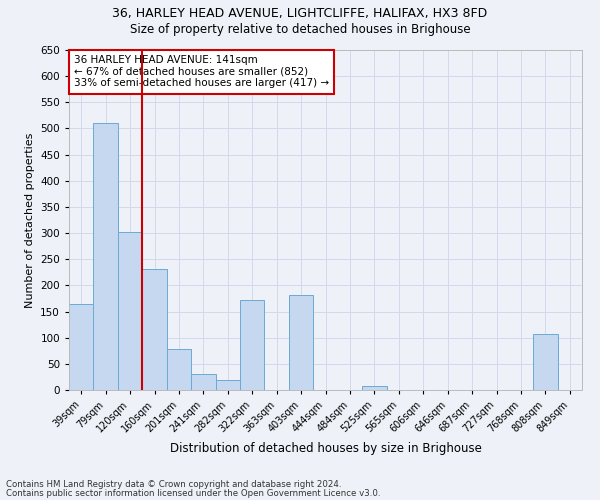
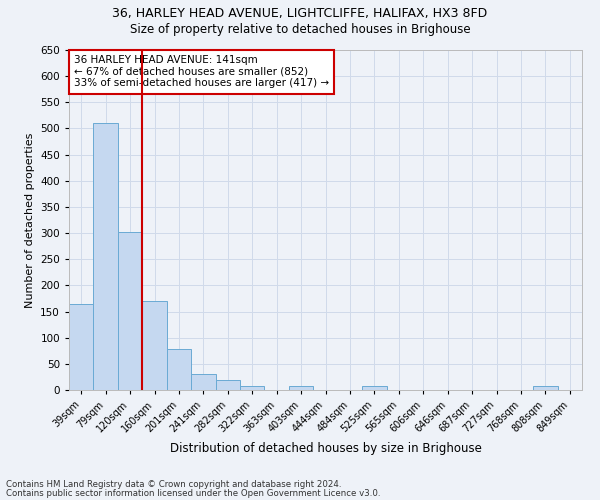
160sqm: 232 -> 170
322sqm: 172 -> 7
403sqm: 182 -> 8
808sqm: 108 -> 7
